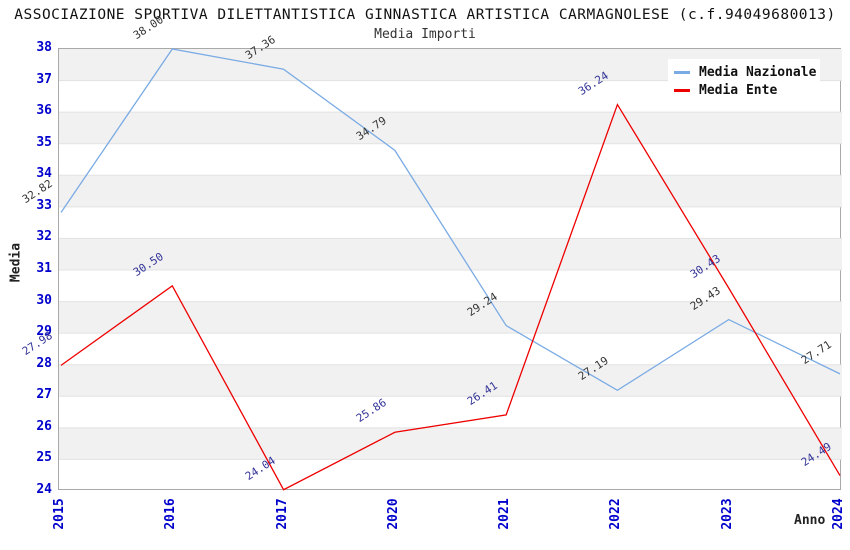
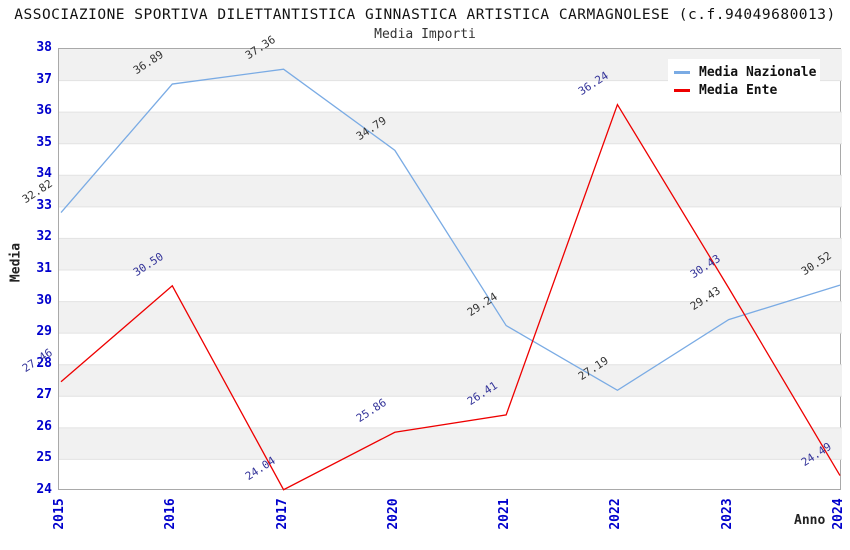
Media Ente/2015: 27.98 -> 27.46
Media Nazionale/2016: 38.00 -> 36.89
Media Nazionale/2024: 27.71 -> 30.52
